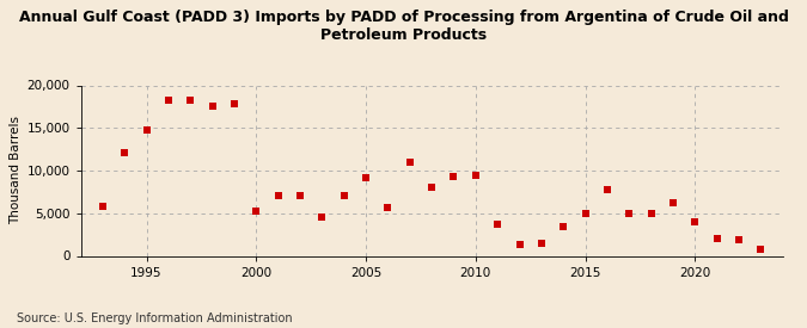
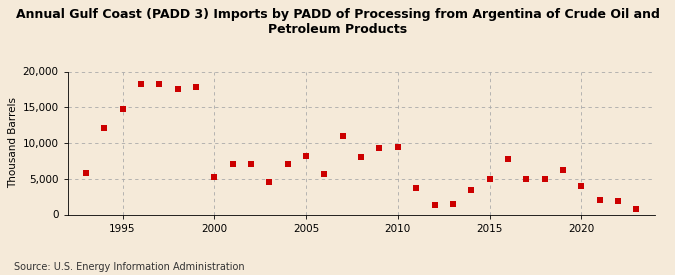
2005: 9,200 -> 8,200
